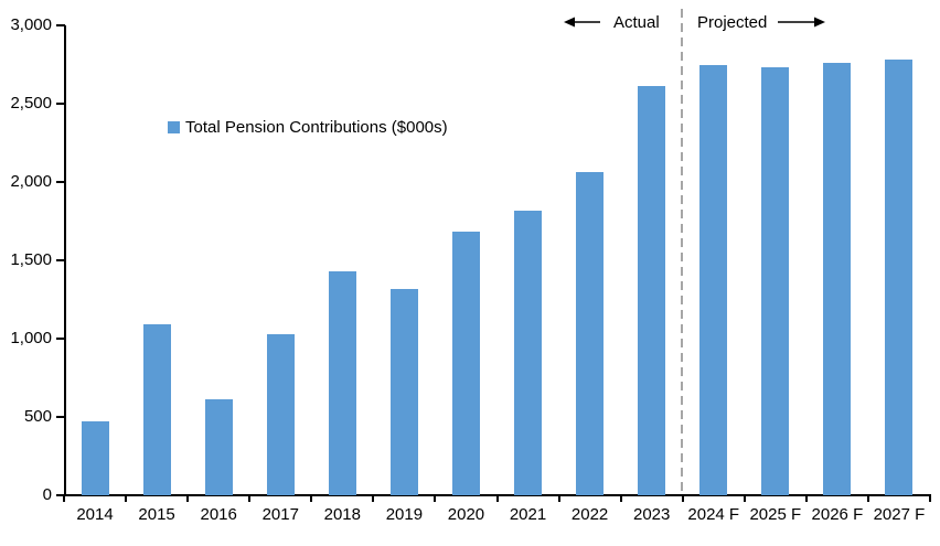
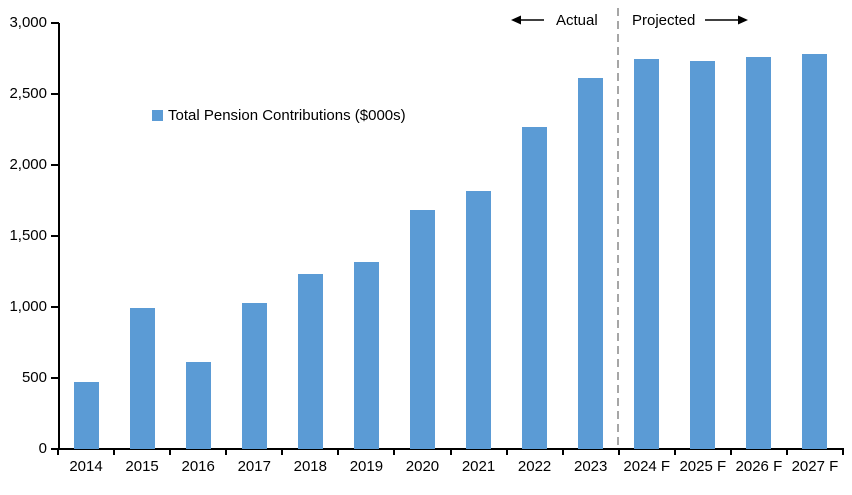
2015: 1090 -> 990
2018: 1430 -> 1230
2022: 2060 -> 2270
